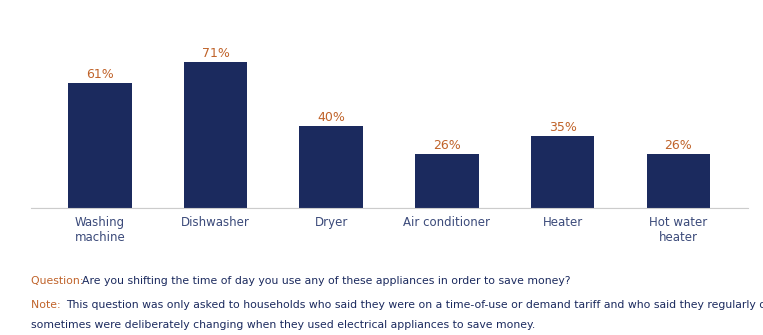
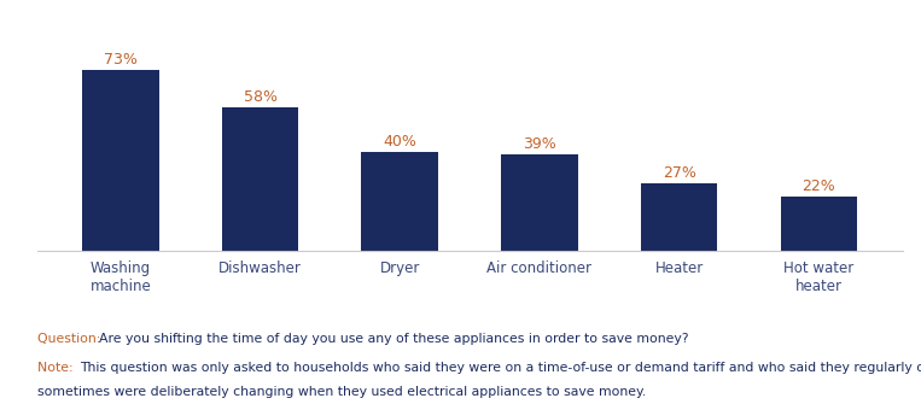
Washing machine: 61% -> 73%
Dishwasher: 71% -> 58%
Air conditioner: 26% -> 39%
Heater: 35% -> 27%
Hot water heater: 26% -> 22%
